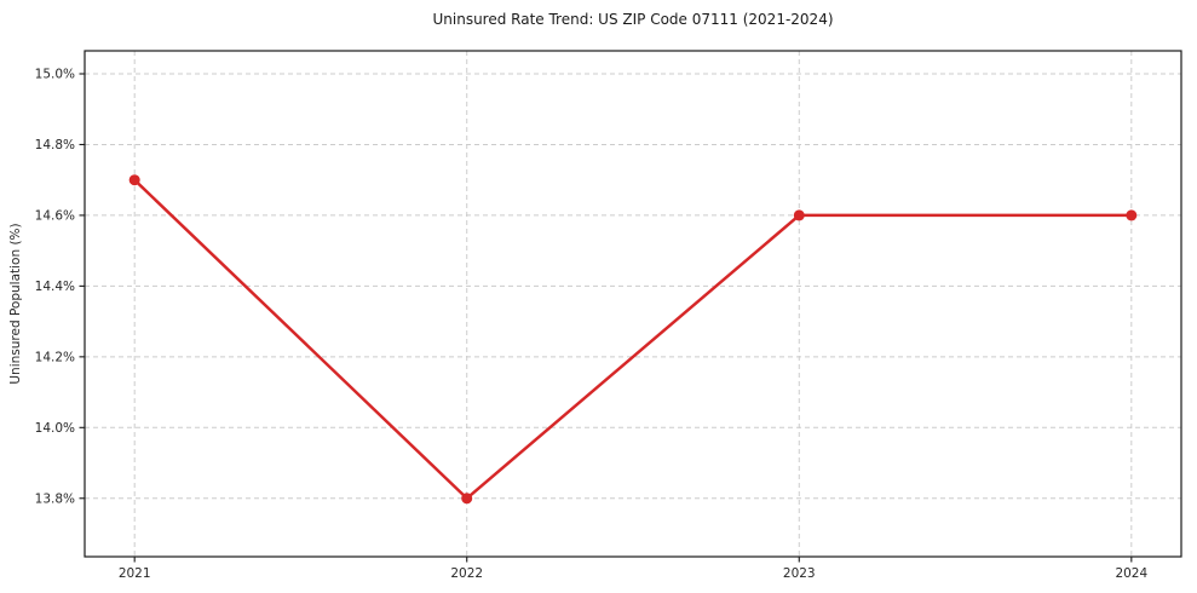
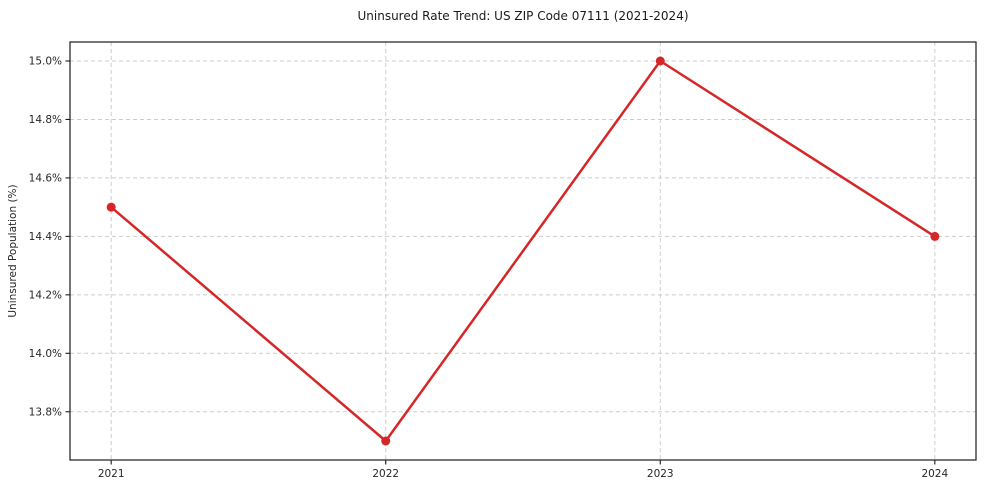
2021: 14.7% -> 14.5%
2022: 13.8% -> 13.7%
2023: 14.6% -> 15.0%
2024: 14.6% -> 14.4%
